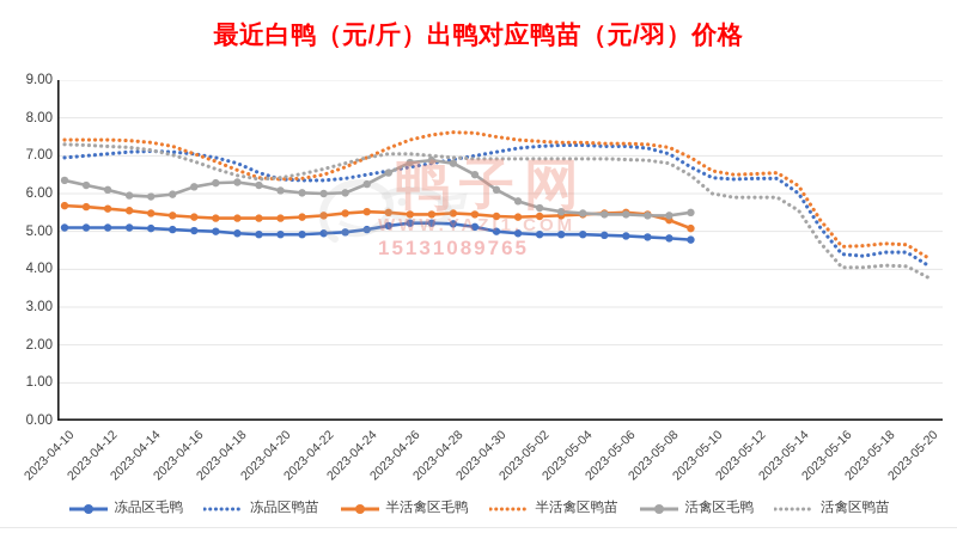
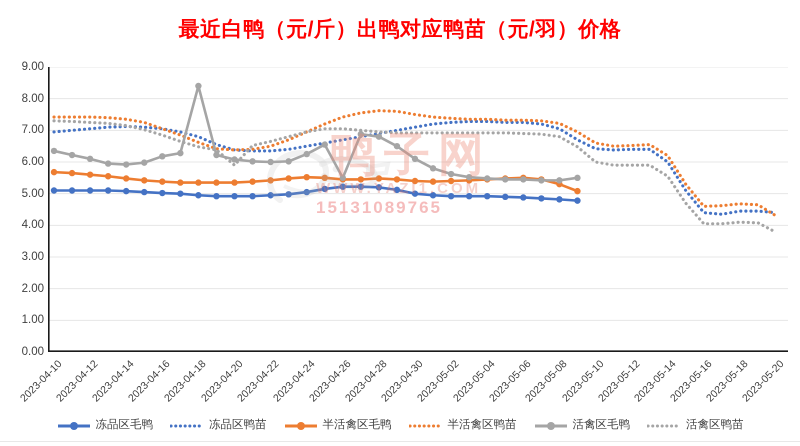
活禽区毛鸭/2023-04-18: 6.3 -> 8.4
活禽区鸭苗/2023-04-20: 6.4 -> 5.9
活禽区毛鸭/2023-04-26: 6.8 -> 5.5
冻品区鸭苗/2023-05-20: 4.1 -> 4.4
